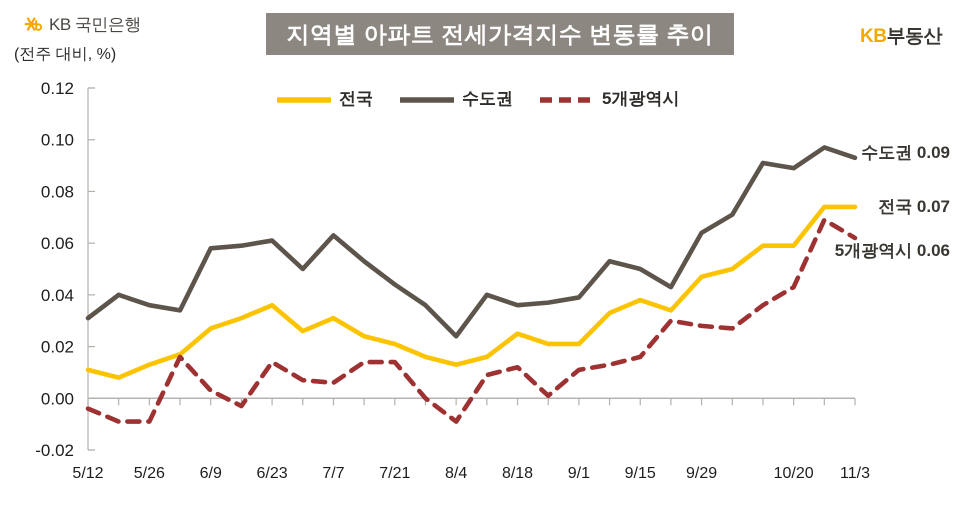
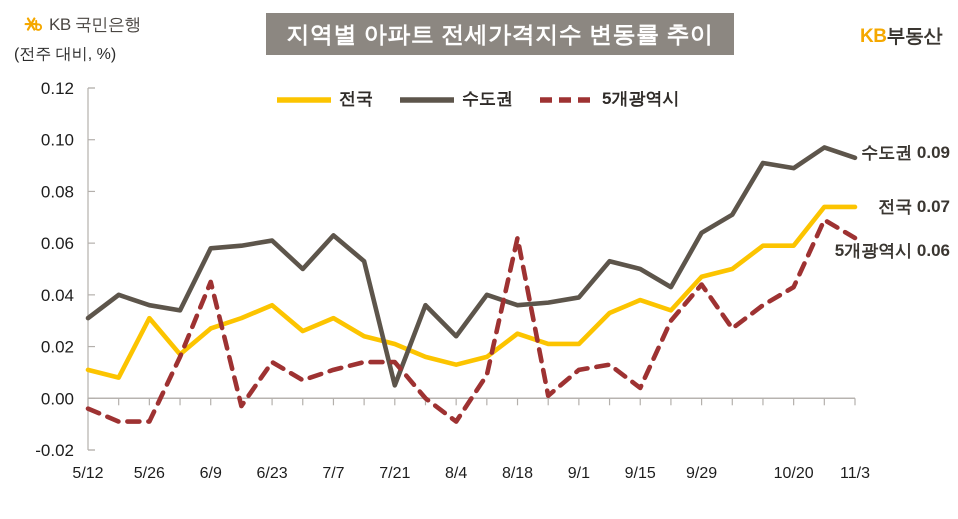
전국/5/26: 0.013 -> 0.031
5개광역시/6/9: 0.003 -> 0.045
5개광역시/7/7: 0.006 -> 0.011
수도권/7/21: 0.044 -> 0.005
5개광역시/8/18: 0.012 -> 0.062
5개광역시/9/15: 0.016 -> 0.004
5개광역시/9/29: 0.028 -> 0.044
